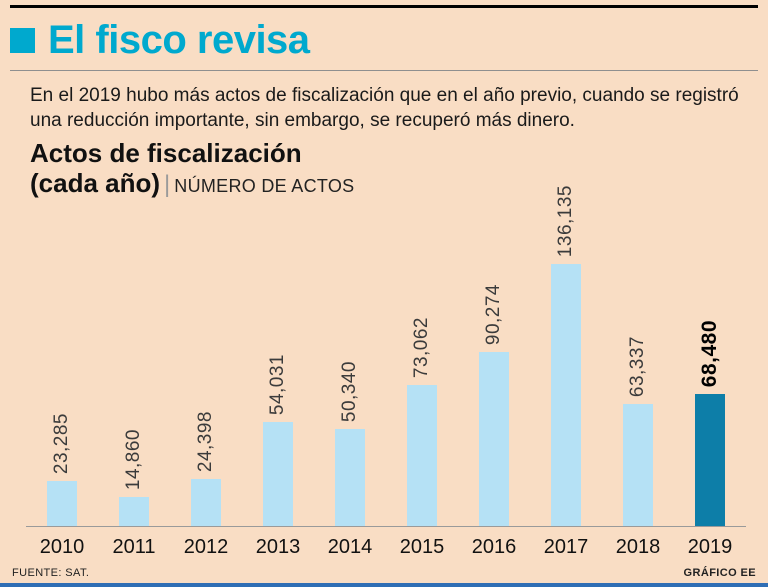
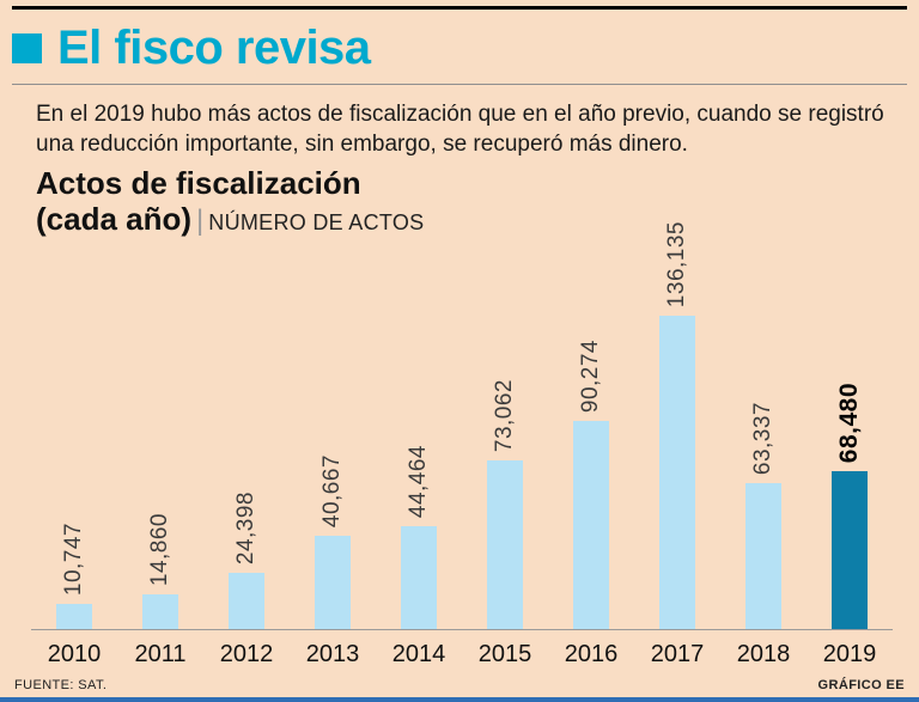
2010: 23,285 -> 10,747
2013: 54,031 -> 40,667
2014: 50,340 -> 44,464
